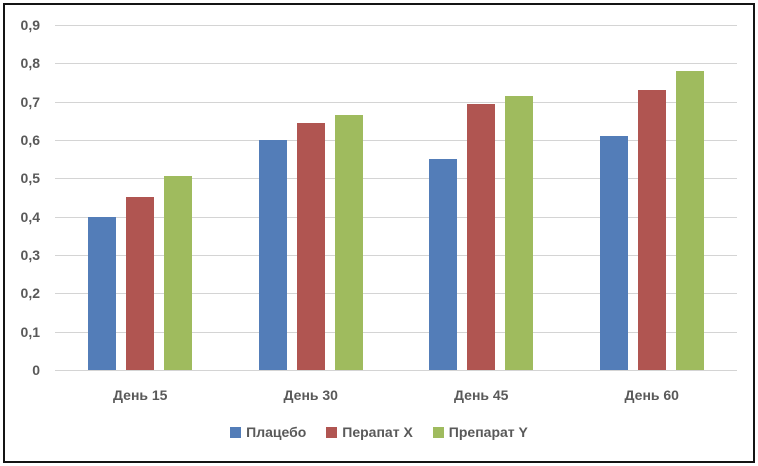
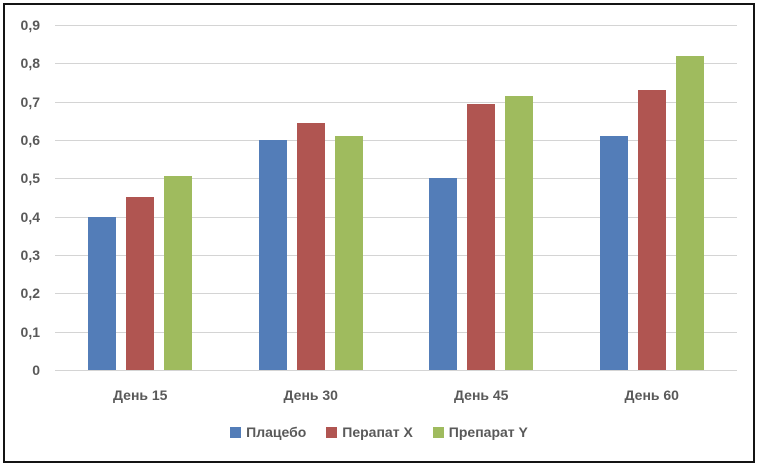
Препарат Y/День 30: 0,67 -> 0,61
Плацебо/День 45: 0,55 -> 0,50
Препарат Y/День 60: 0,78 -> 0,82
